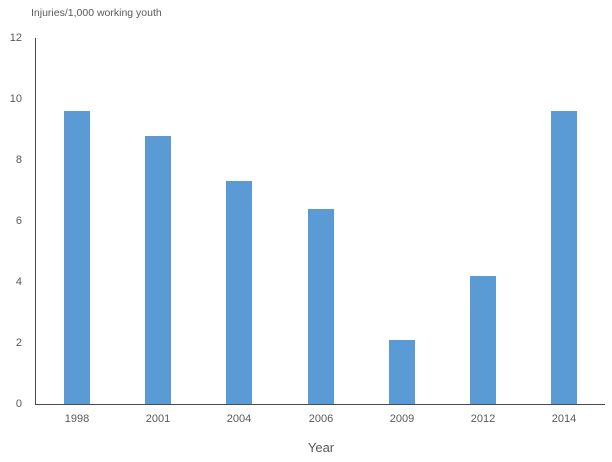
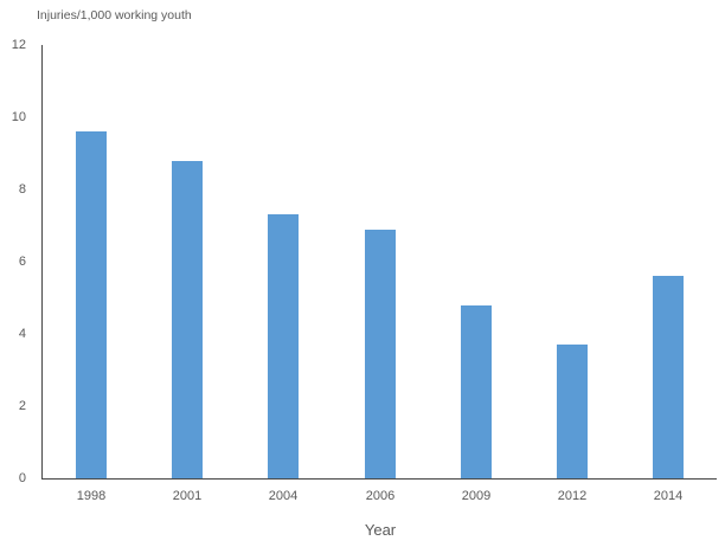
2006: 6.4 -> 6.9
2009: 2.1 -> 4.8
2012: 4.2 -> 3.7
2014: 9.6 -> 5.6
